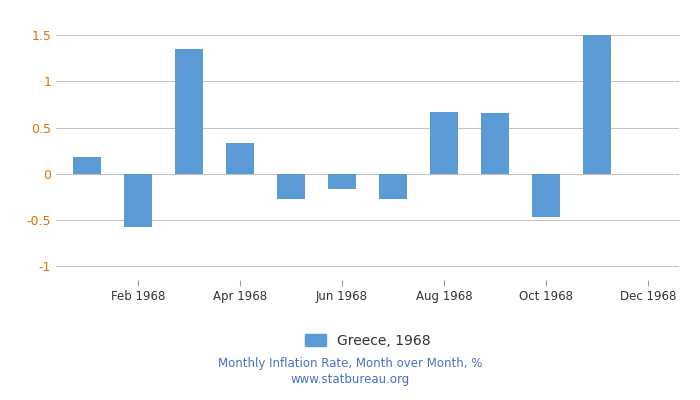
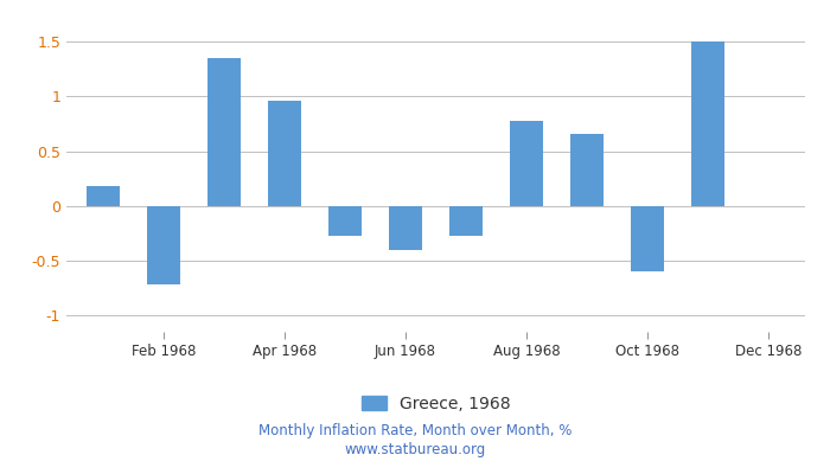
Feb 1968: -0.58 -> -0.72
Apr 1968: 0.33 -> 0.96
Jun 1968: -0.17 -> -0.40
Aug 1968: 0.67 -> 0.78
Oct 1968: -0.47 -> -0.60
